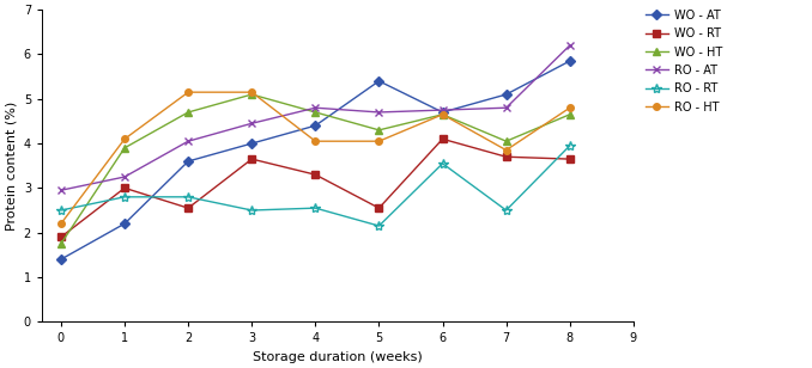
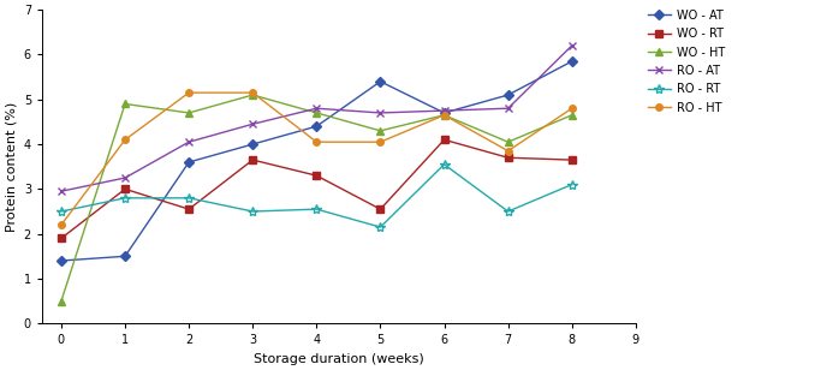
WO - HT/0: 1.75 -> 0.50
WO - AT/1: 2.20 -> 1.50
WO - HT/1: 3.90 -> 4.90
RO - RT/8: 3.95 -> 3.10
